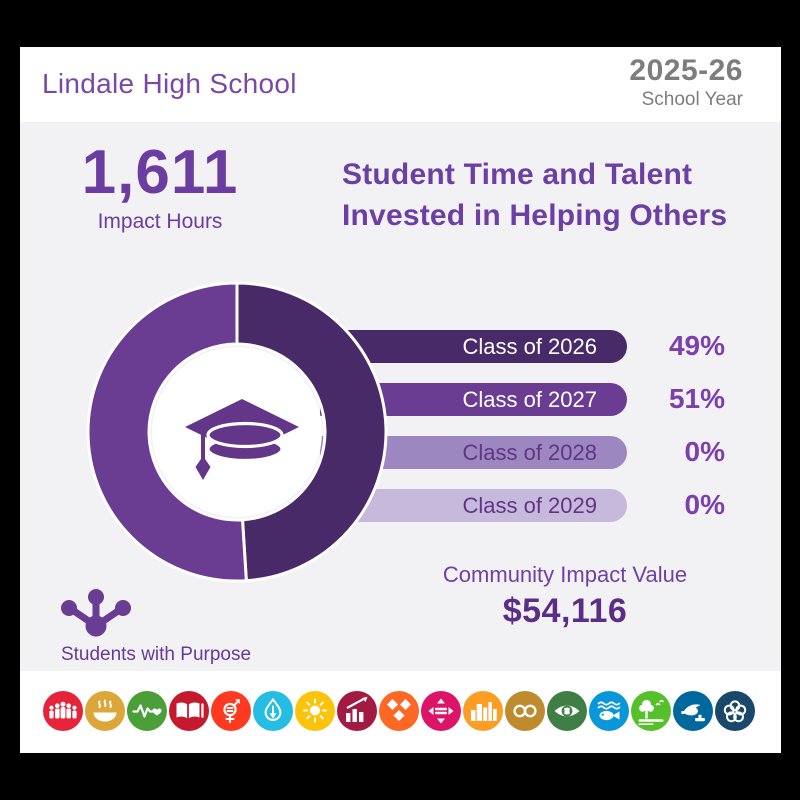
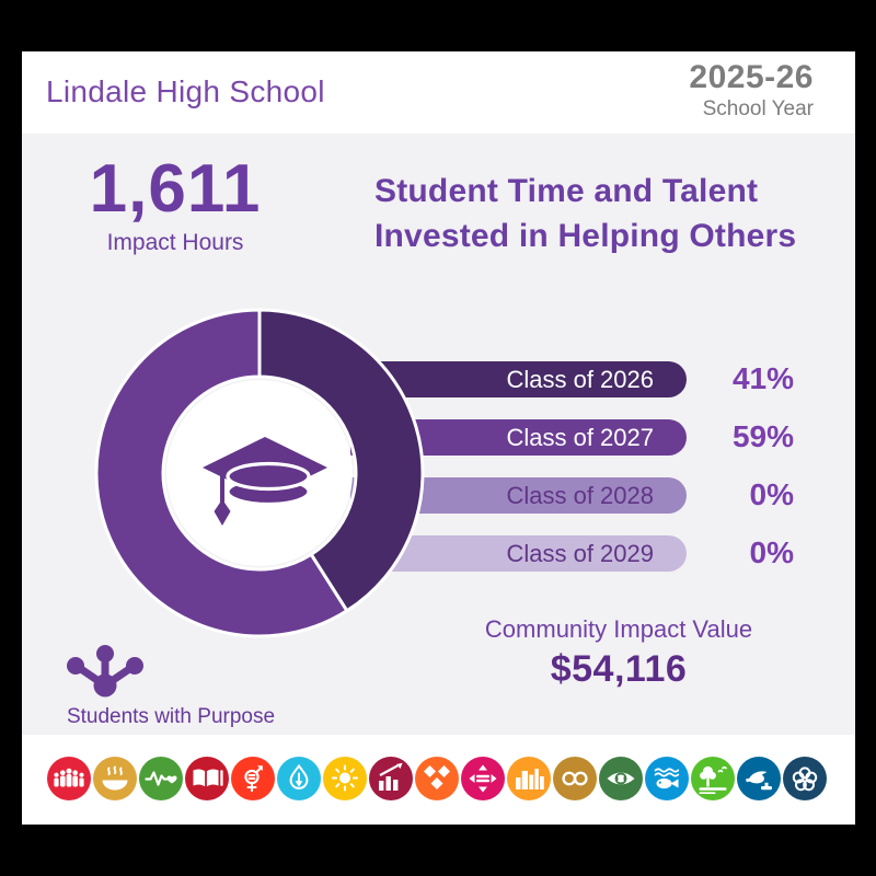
Class of 2026: 49% -> 41%
Class of 2027: 51% -> 59%
